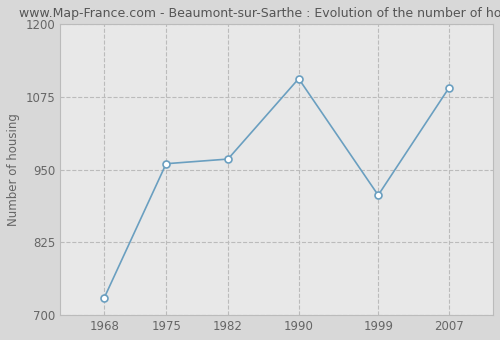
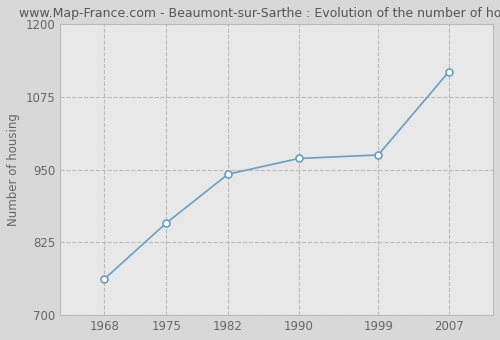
1968: 730 -> 762
1975: 960 -> 858
1982: 968 -> 942
1990: 1106 -> 969
1999: 906 -> 975
2007: 1090 -> 1118
